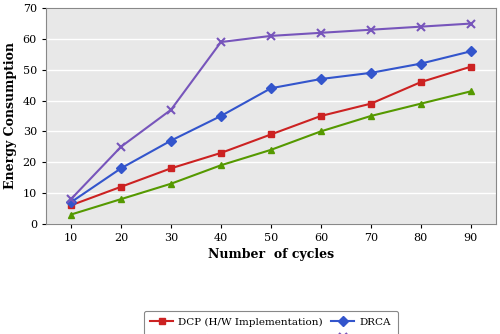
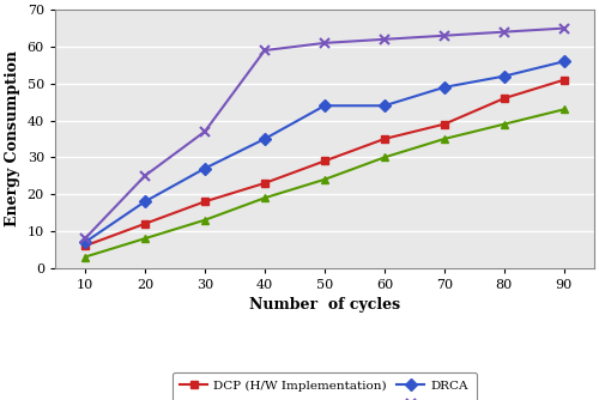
DRCA/60: 47 -> 44
